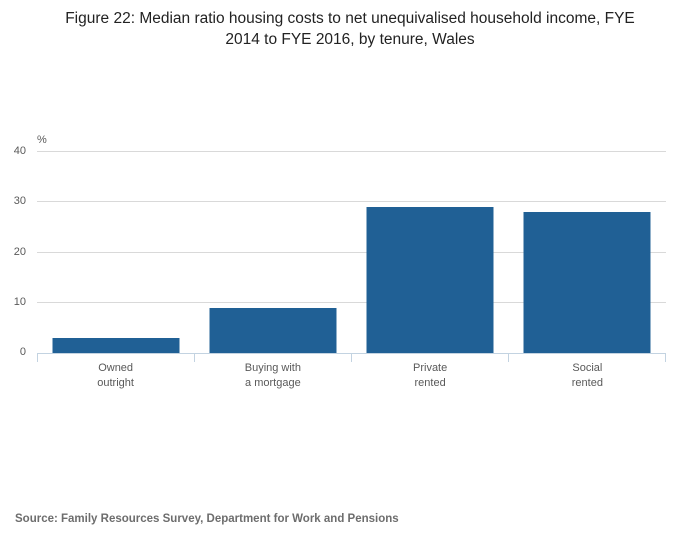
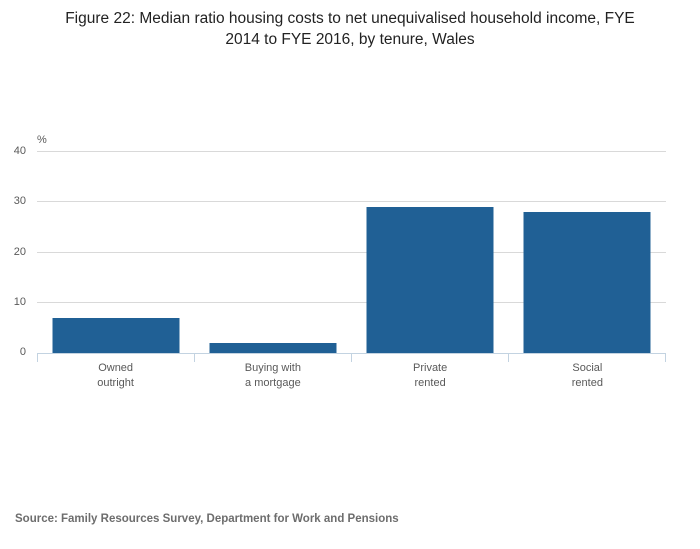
Owned outright: 3 -> 7
Buying with a mortgage: 9 -> 2
